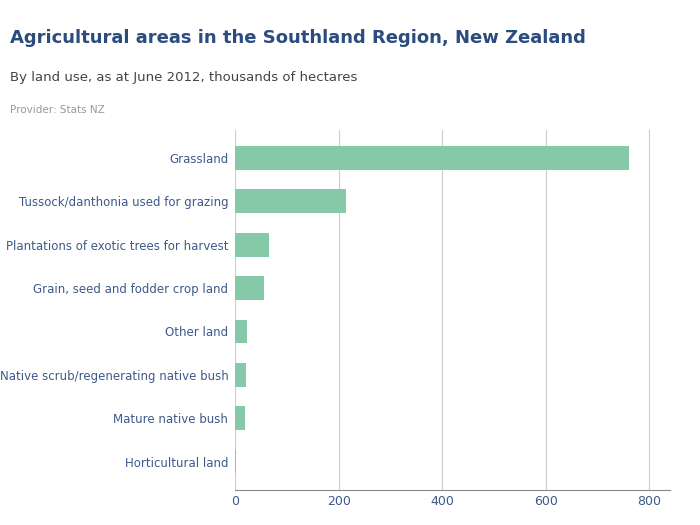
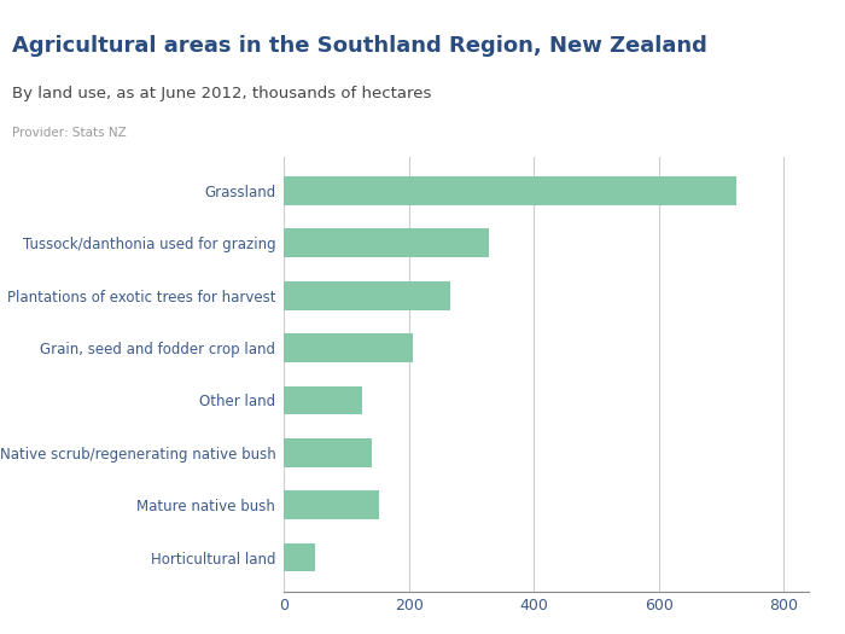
Grassland: 760 -> 724
Tussock/danthonia used for grazing: 215 -> 328
Plantations of exotic trees for harvest: 65 -> 266
Grain, seed and fodder crop land: 55 -> 206
Other land: 22 -> 126
Native scrub/regenerating native bush: 20 -> 140
Mature native bush: 18 -> 152
Horticultural land: 2 -> 50
